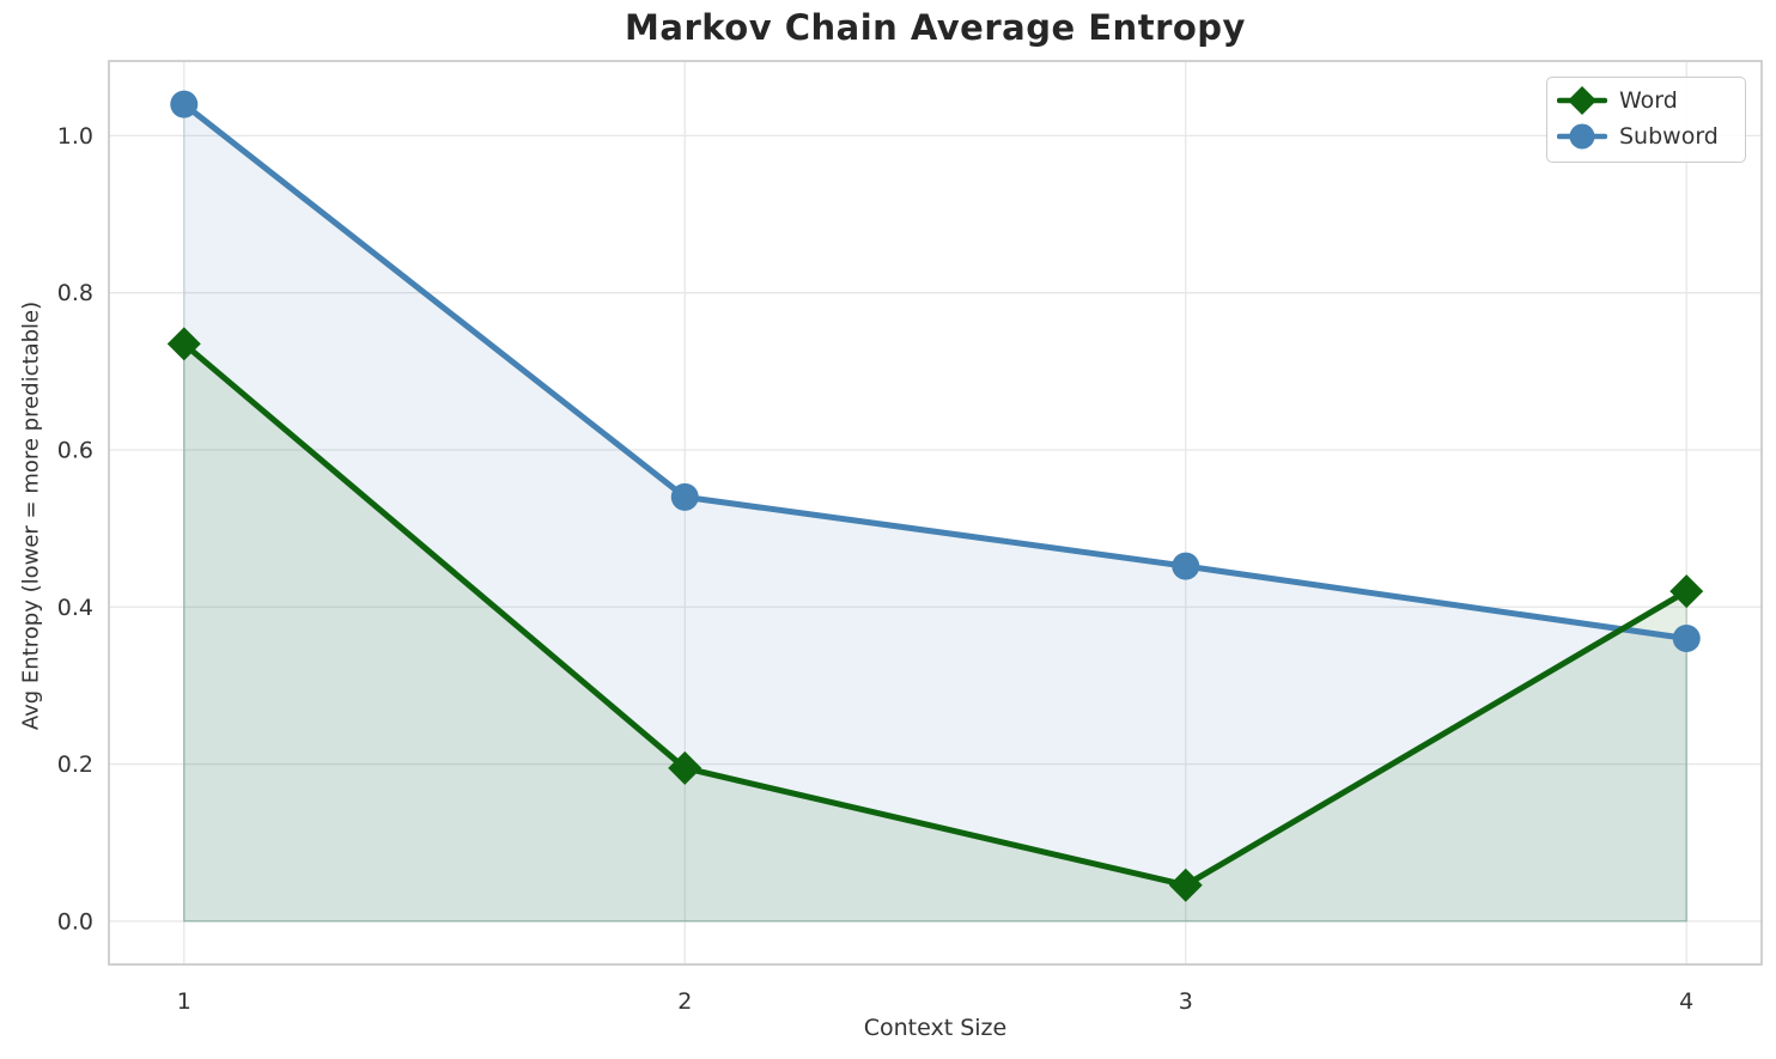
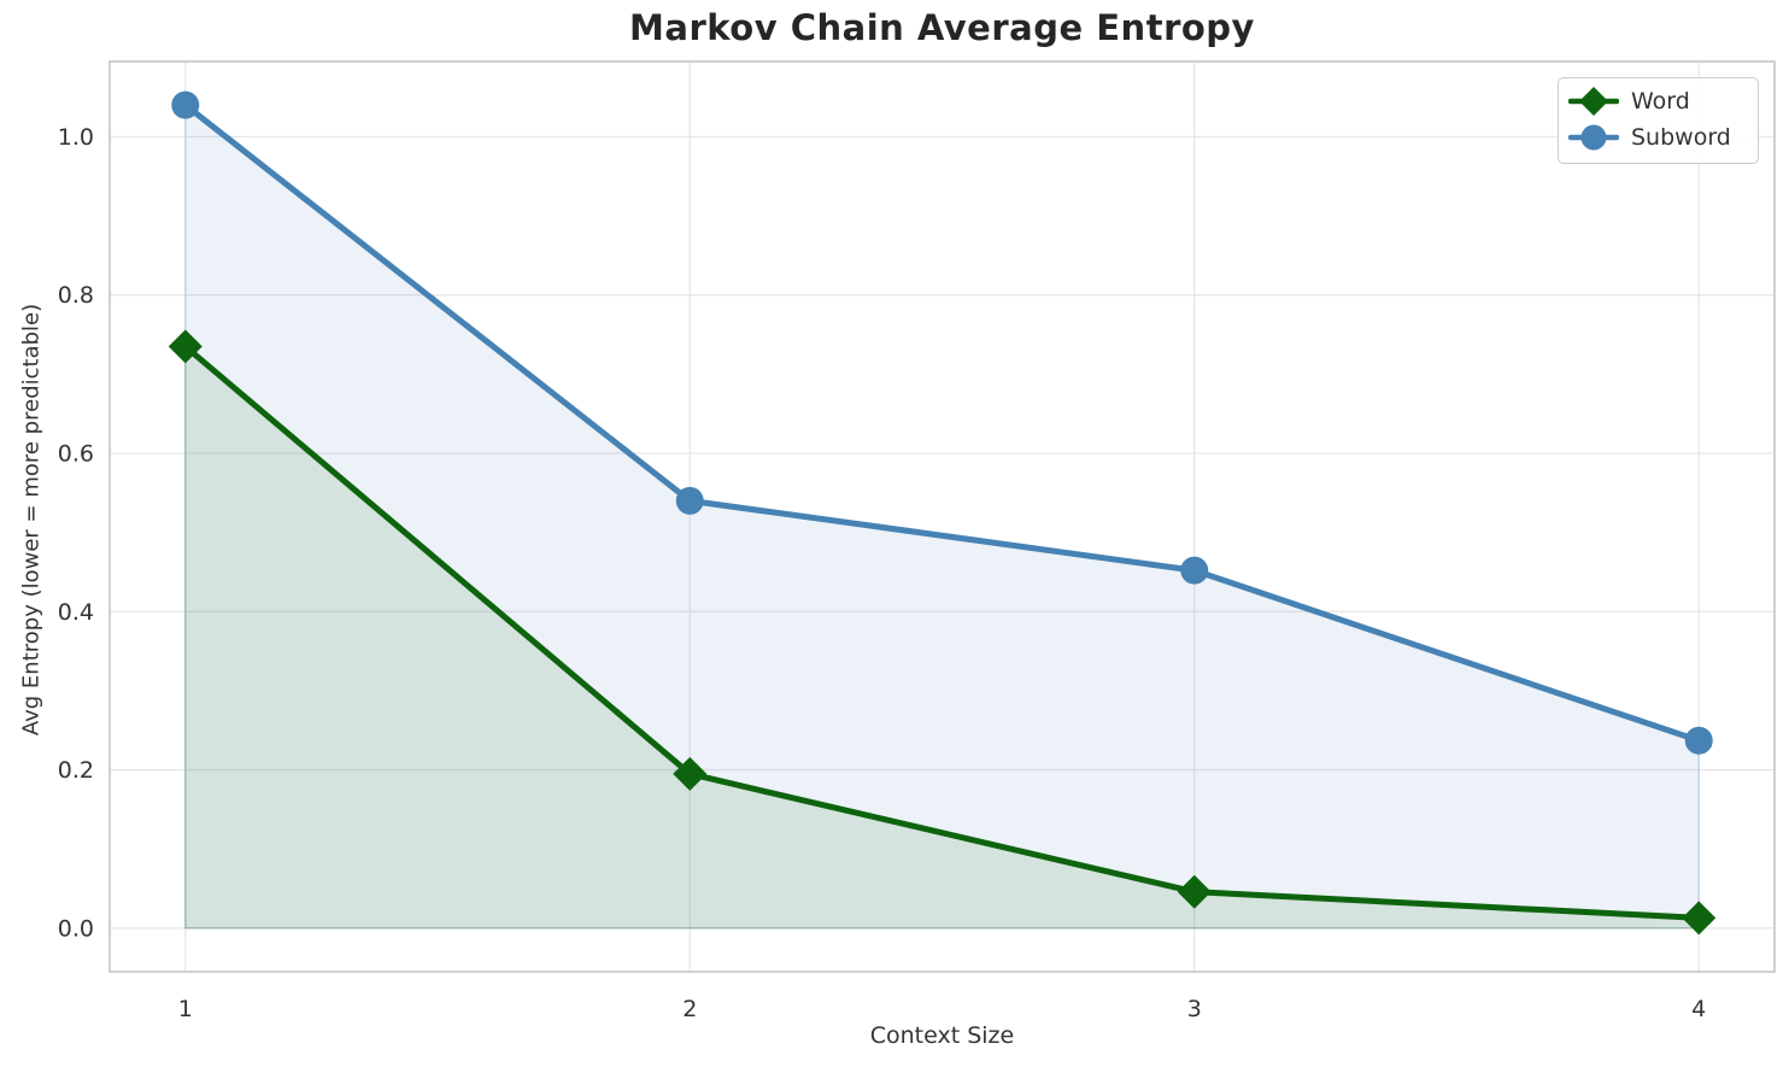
Word/4: 0.42 -> 0.01
Subword/4: 0.36 -> 0.24
